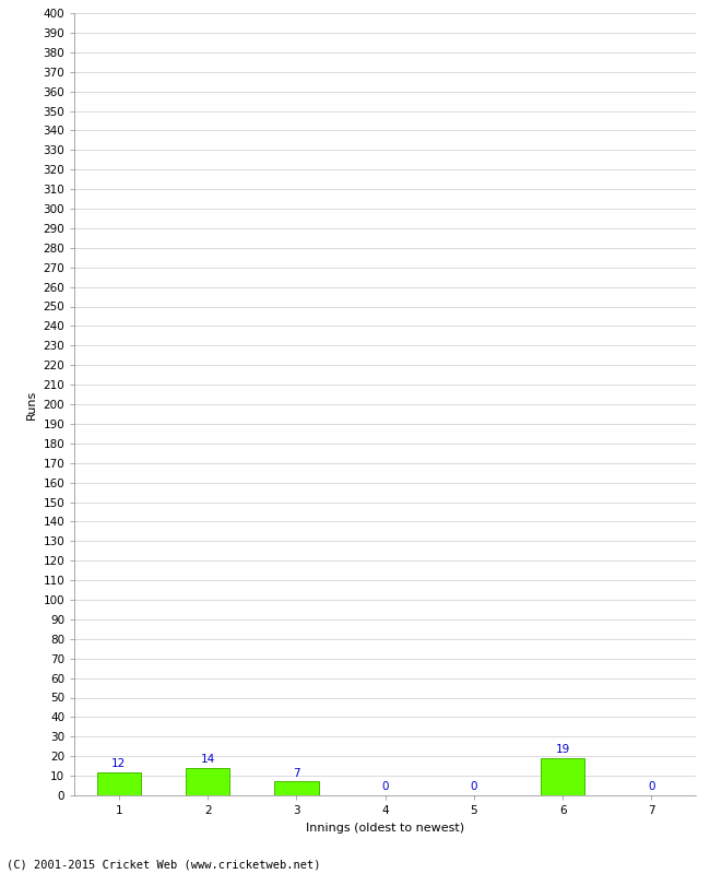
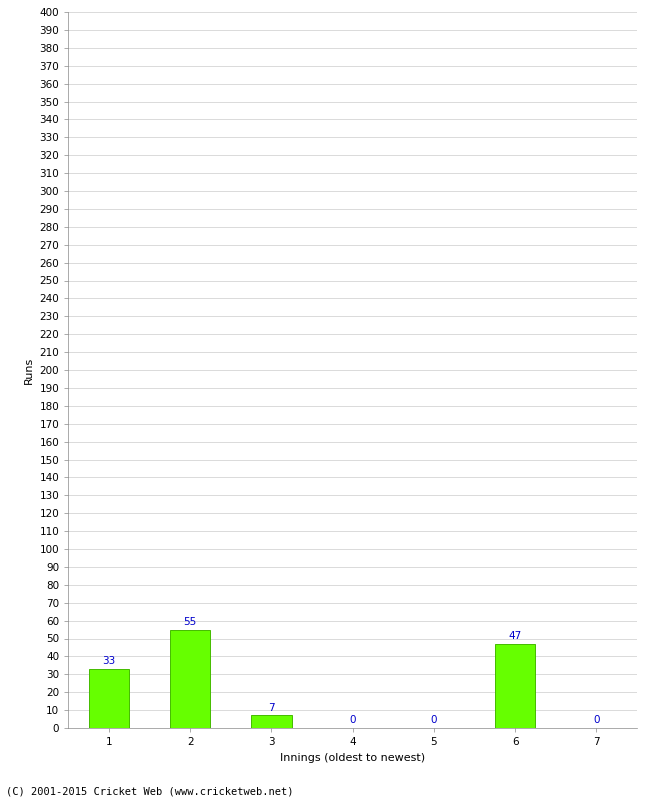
1: 12 -> 33
2: 14 -> 55
6: 19 -> 47
